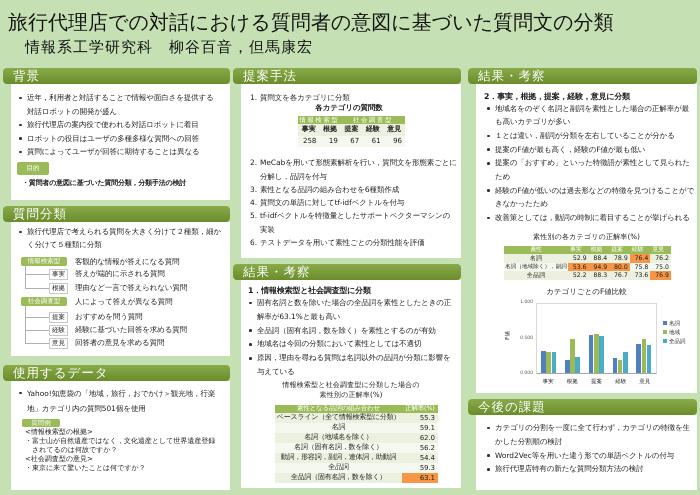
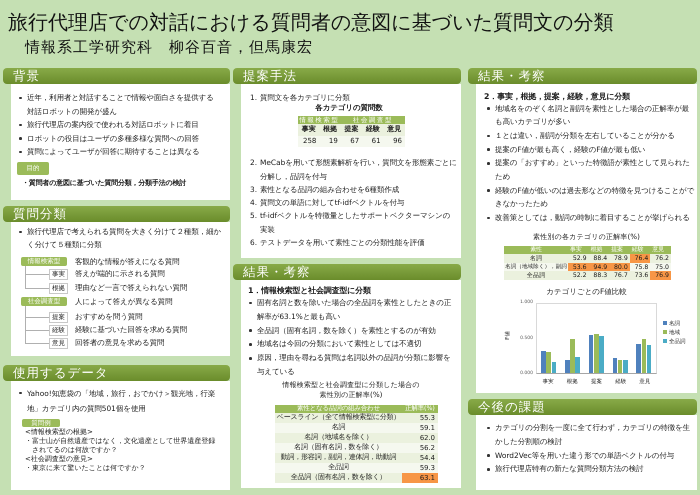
全品詞/事実: 0.3 -> 0.2
全品詞/経験: 0.3 -> 0.2
